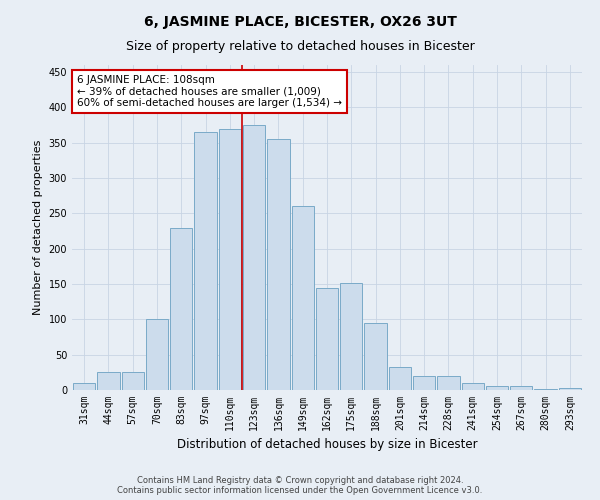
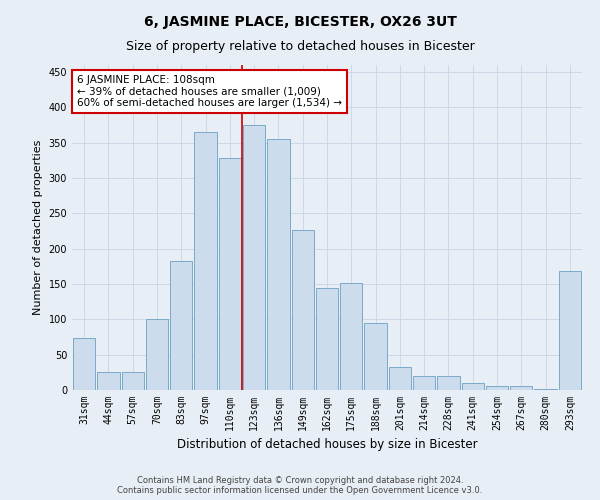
31sqm: 10 -> 74
83sqm: 230 -> 182
110sqm: 370 -> 328
149sqm: 260 -> 226
293sqm: 3 -> 168
